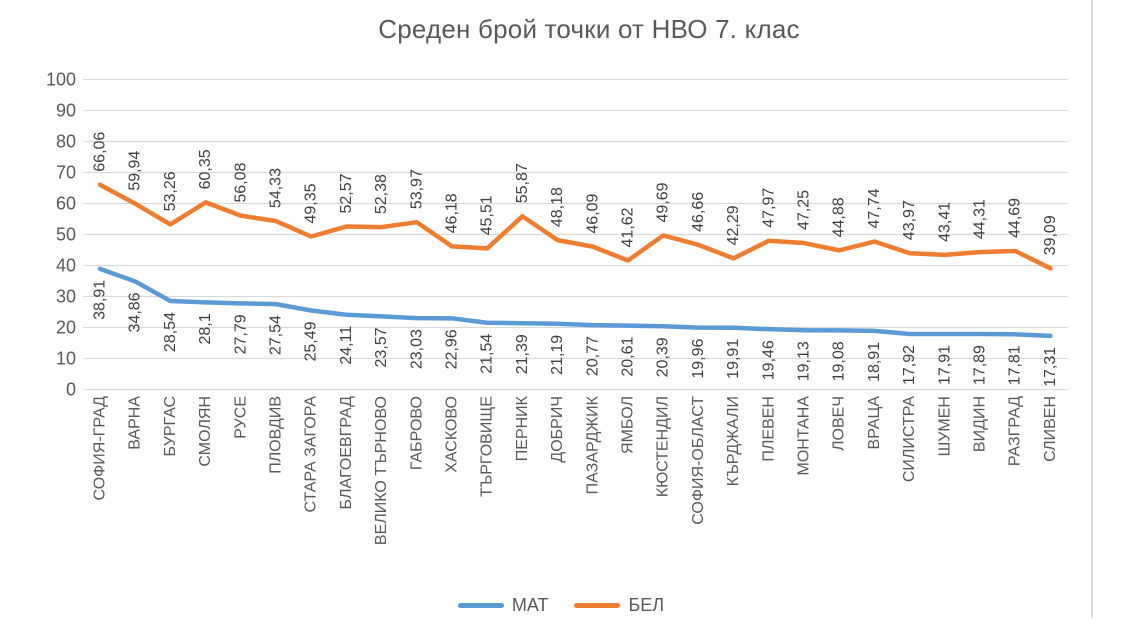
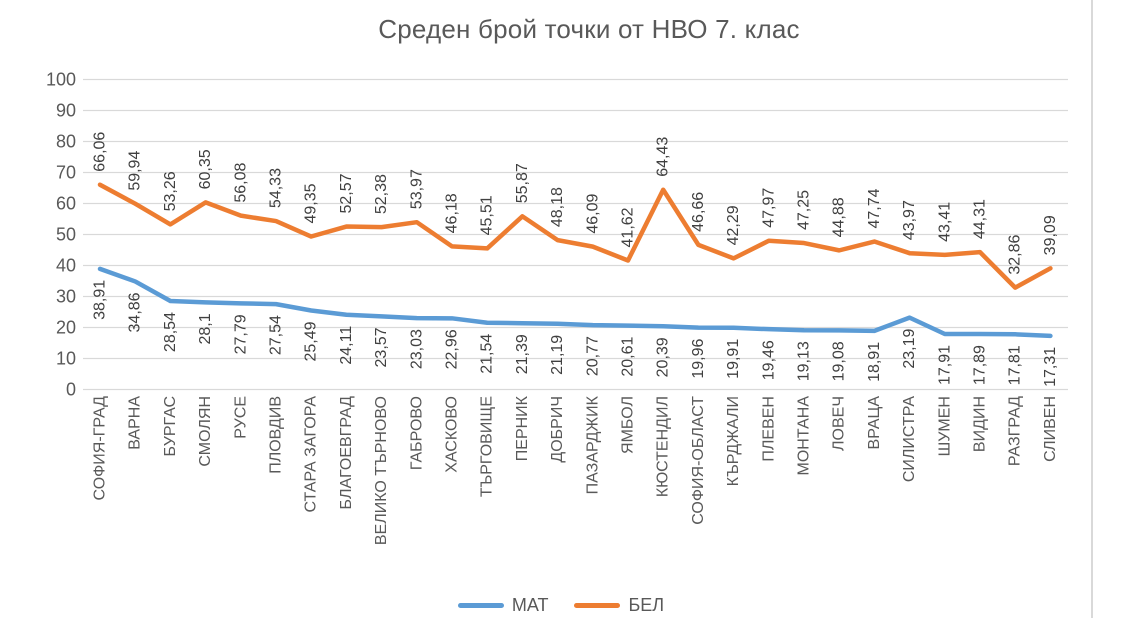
БЕЛ/КЮСТЕНДИЛ: 49,69 -> 64,43
МАТ/СИЛИСТРА: 17,92 -> 23,19
БЕЛ/РАЗГРАД: 44,69 -> 32,86
